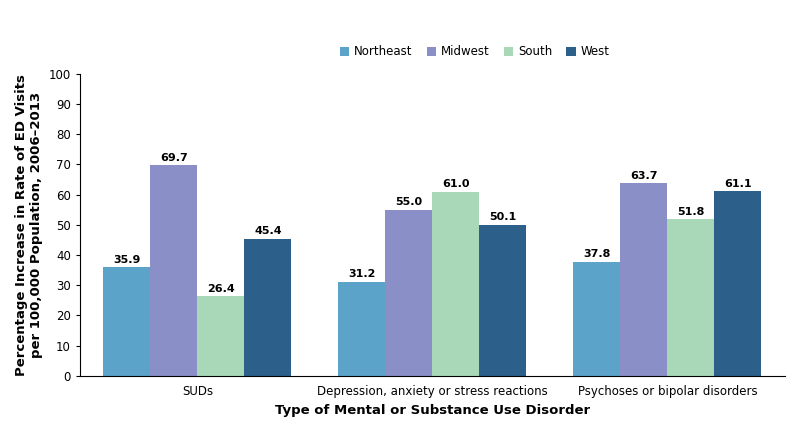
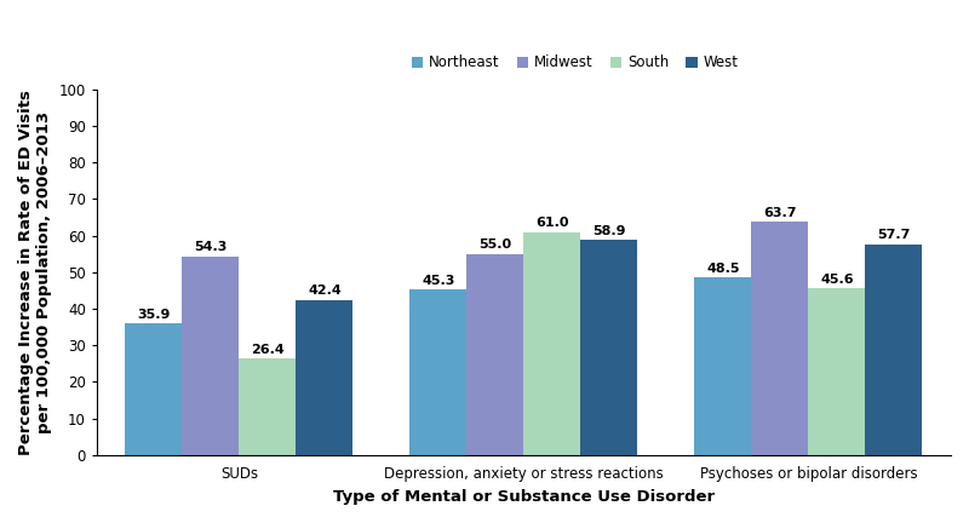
Midwest/SUDs: 69.7 -> 54.3
West/SUDs: 45.4 -> 42.4
Northeast/Depression, anxiety or stress reactions: 31.2 -> 45.3
West/Depression, anxiety or stress reactions: 50.1 -> 58.9
Northeast/Psychoses or bipolar disorders: 37.8 -> 48.5
South/Psychoses or bipolar disorders: 51.8 -> 45.6
West/Psychoses or bipolar disorders: 61.1 -> 57.7
